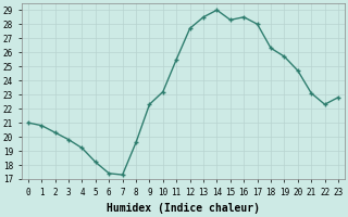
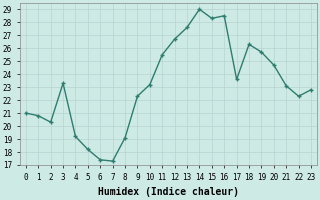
3: 19.8 -> 23.3
8: 19.6 -> 19.1
12: 27.7 -> 26.7
13: 28.5 -> 27.6
17: 28.0 -> 23.6
